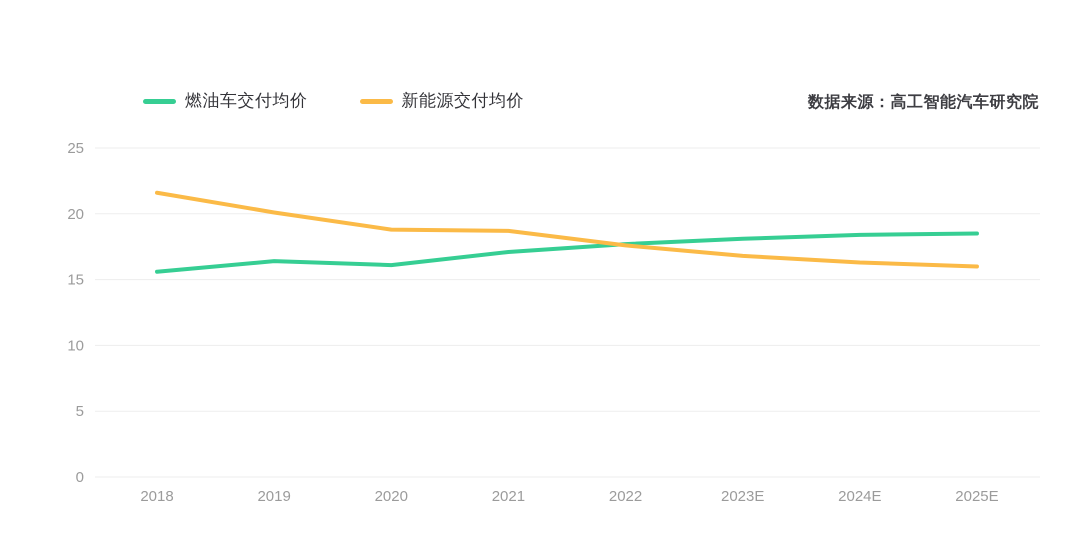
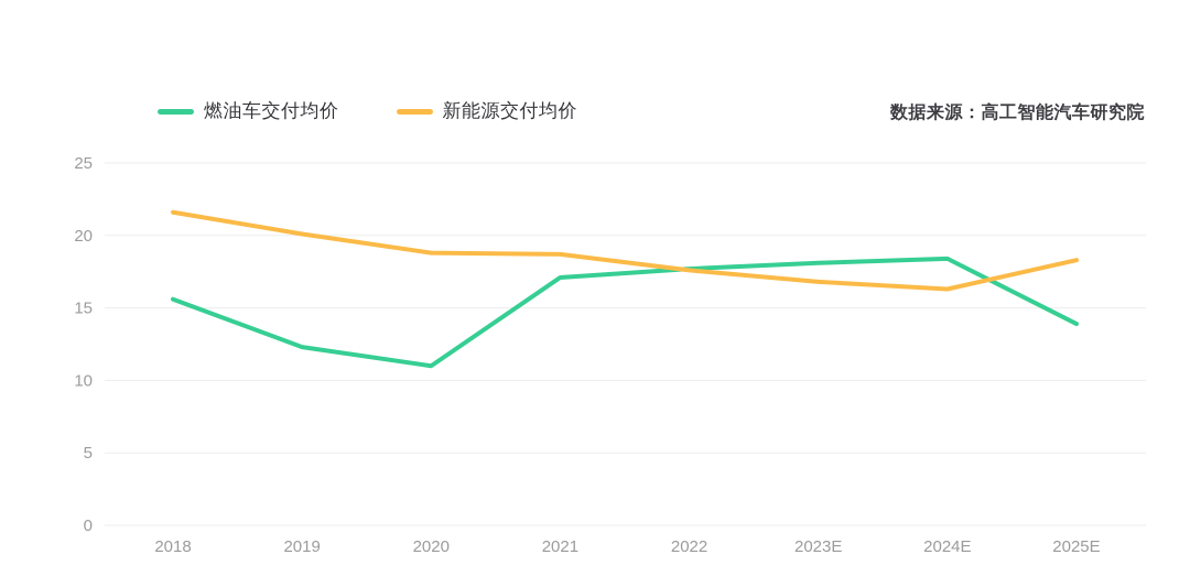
燃油车交付均价/2019: 16.4 -> 12.3
燃油车交付均价/2020: 16.1 -> 11.0
燃油车交付均价/2025E: 18.5 -> 13.9
新能源交付均价/2025E: 16.0 -> 18.3
